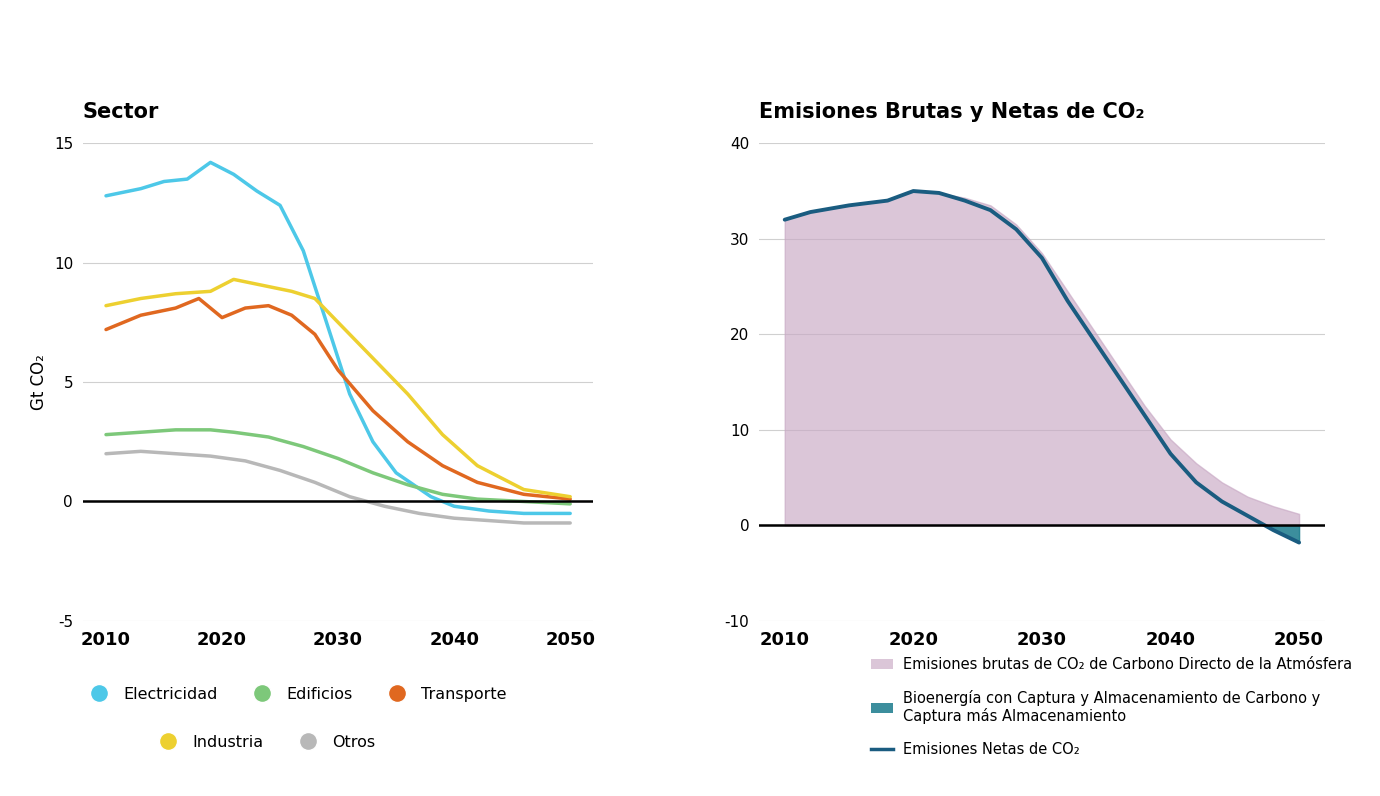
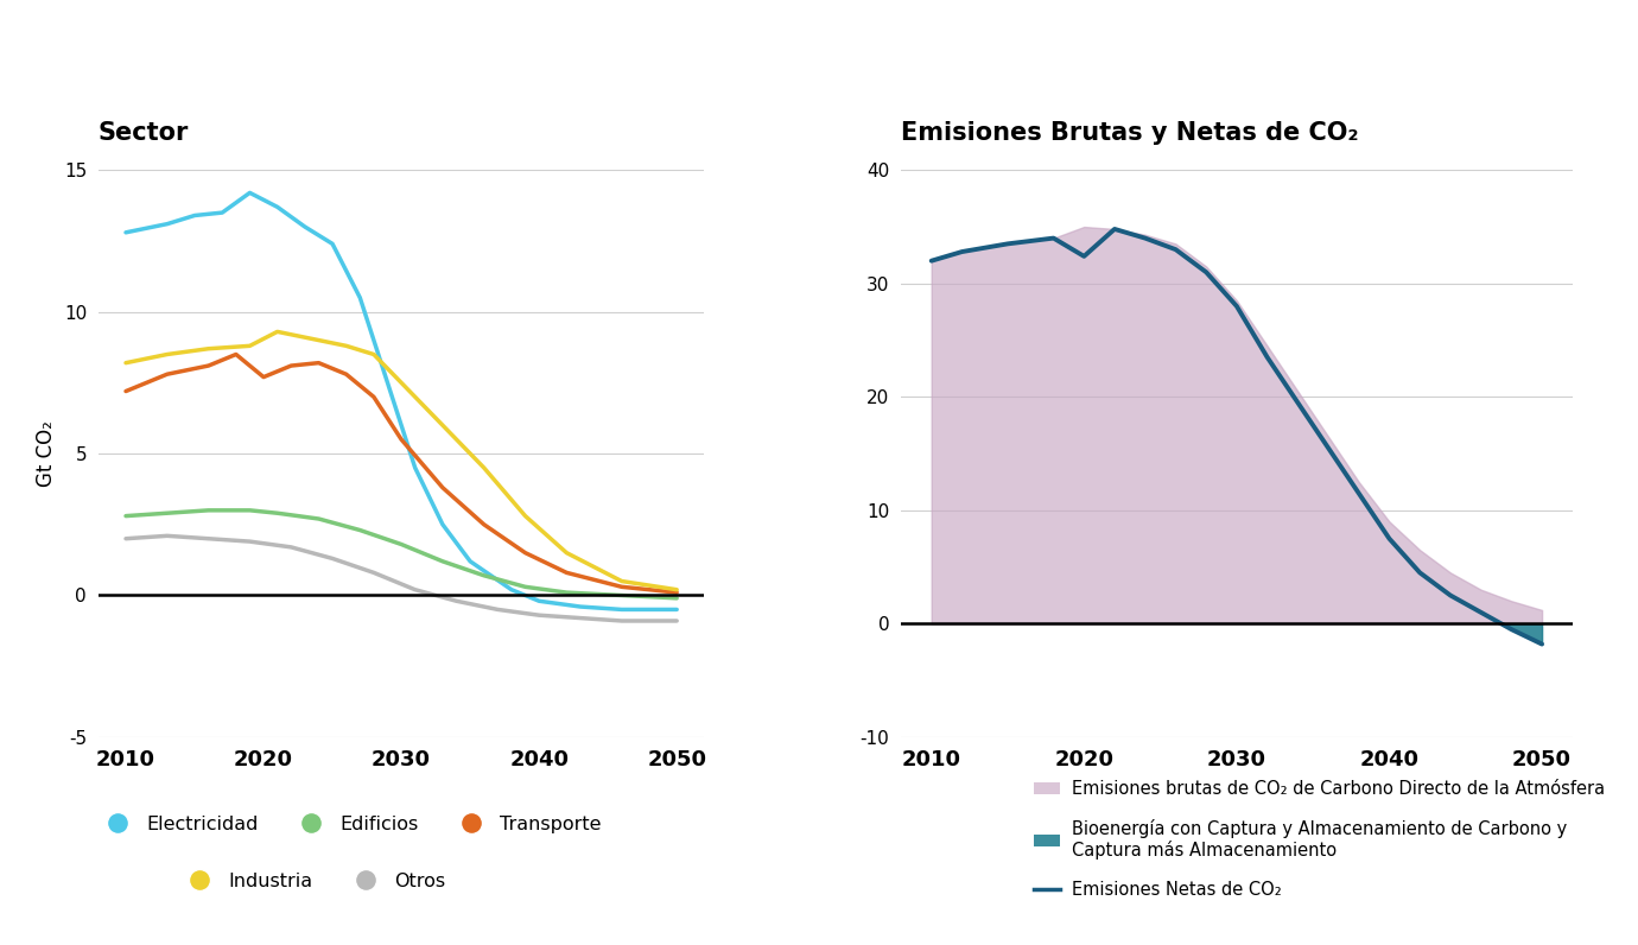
Emisiones Brutas y Netas de CO₂/Emisiones Netas de CO₂/2020: 35.0 -> 32.4
